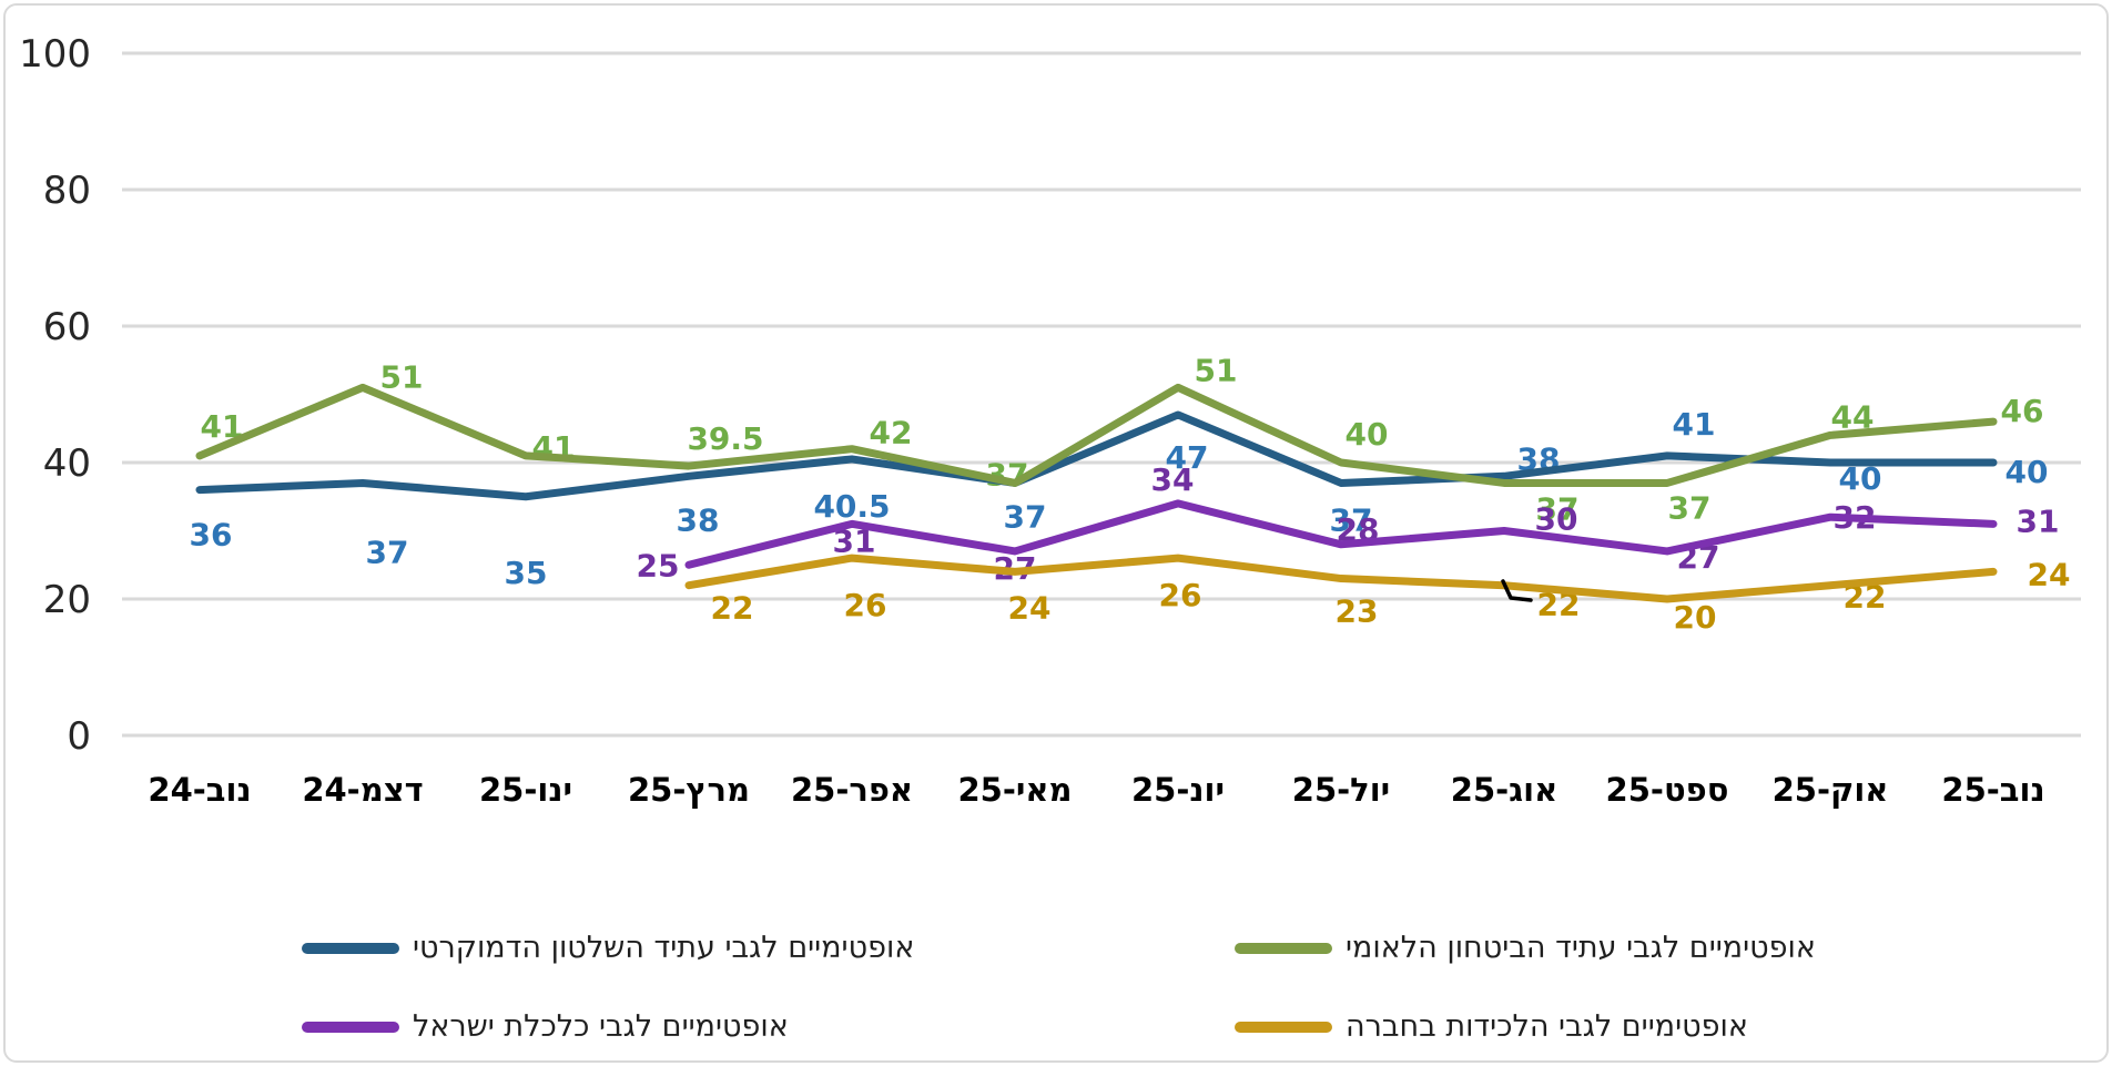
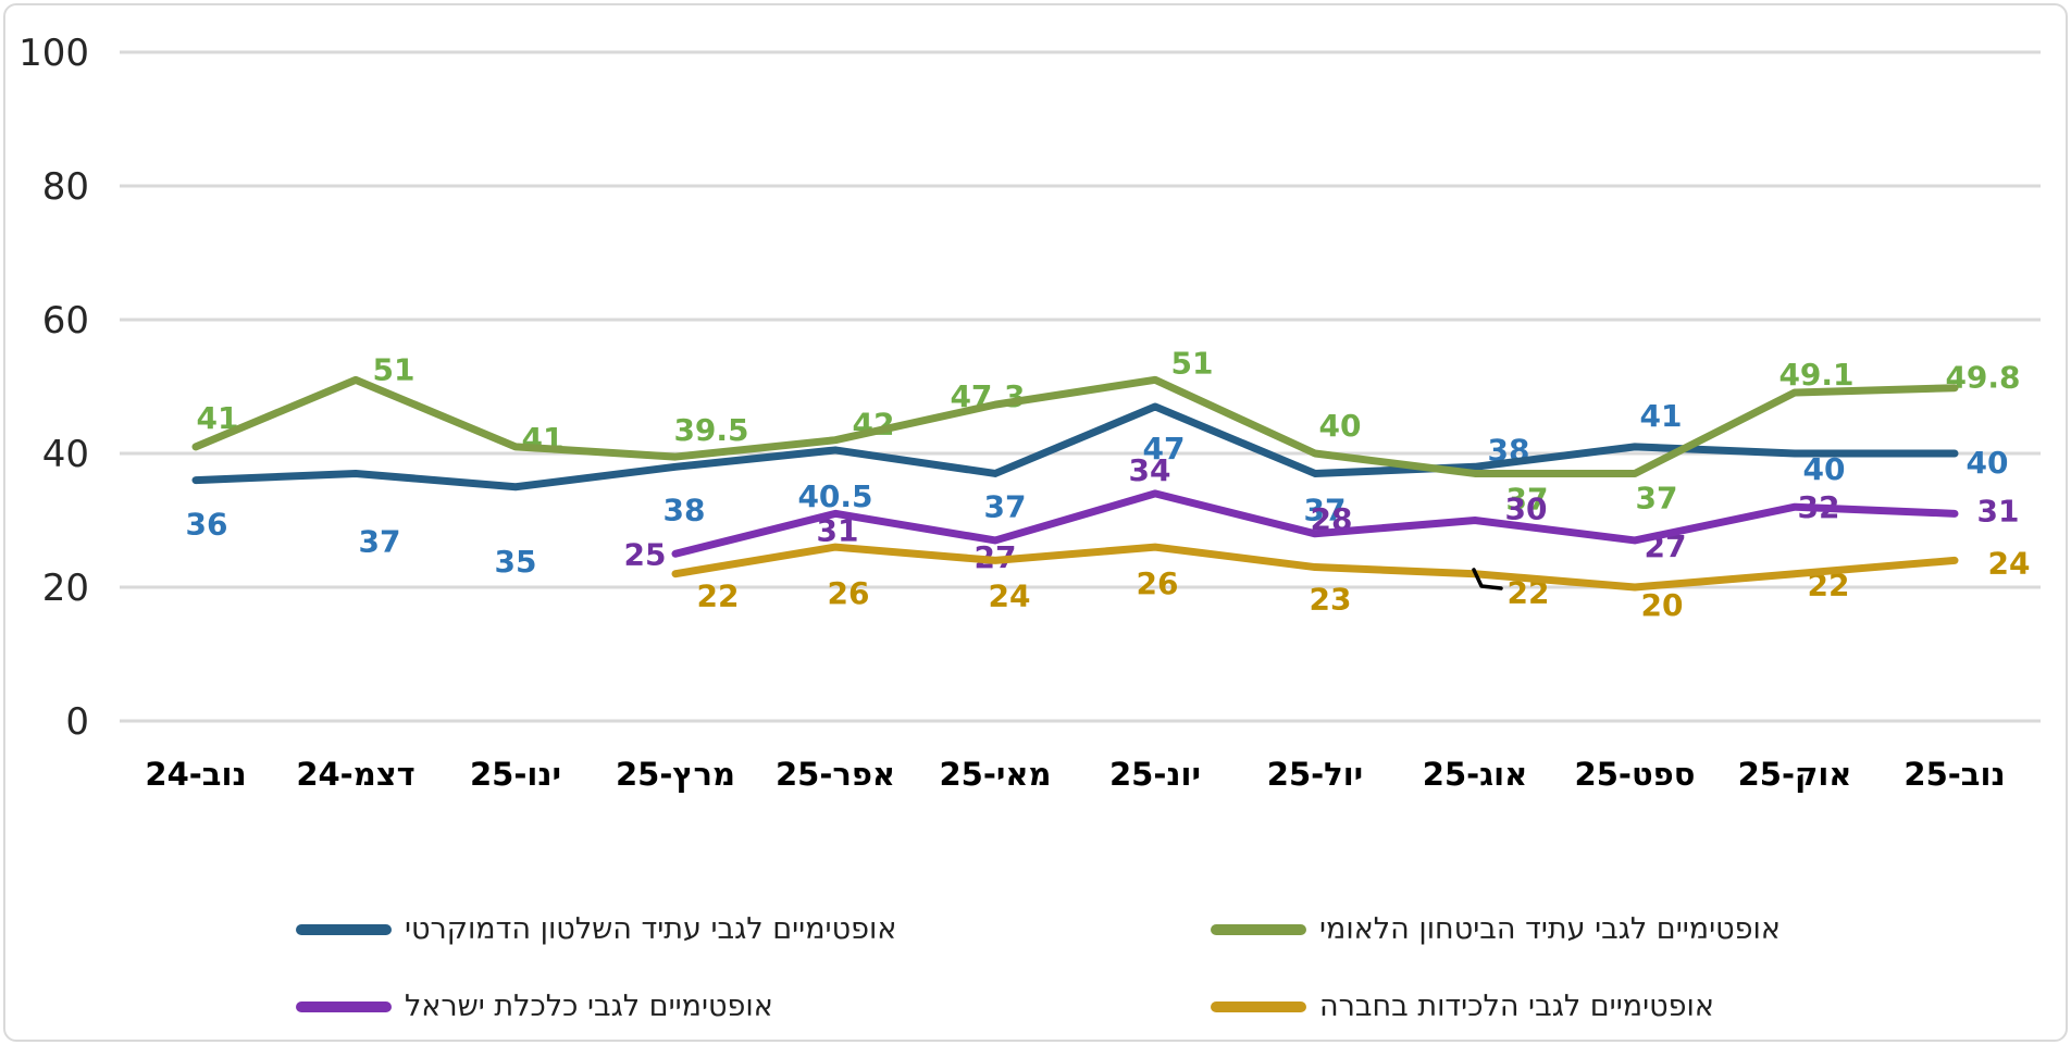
אופטימיים לגבי עתיד הביטחון הלאומי/מאי-25: 37 -> 47.3
אופטימיים לגבי עתיד הביטחון הלאומי/אוק-25: 44 -> 49.1
אופטימיים לגבי עתיד הביטחון הלאומי/נוב-25: 46 -> 49.8
